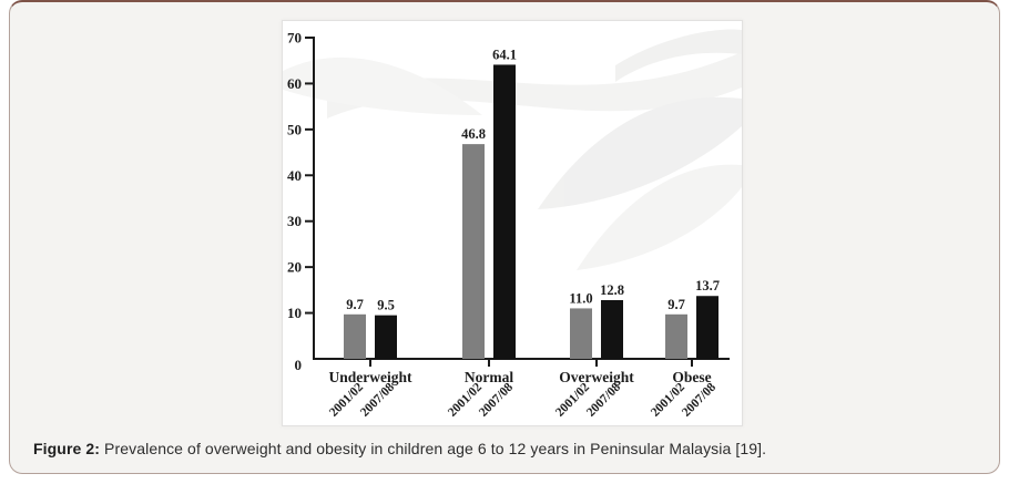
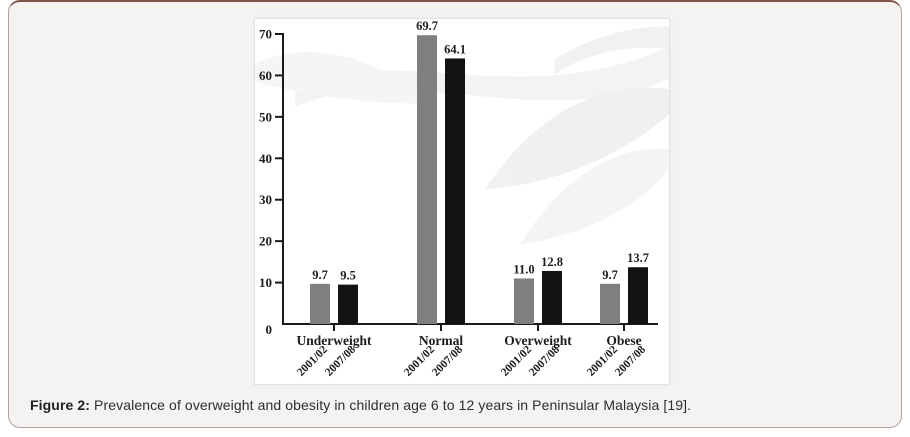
2001/02/Normal: 46.8 -> 69.7
